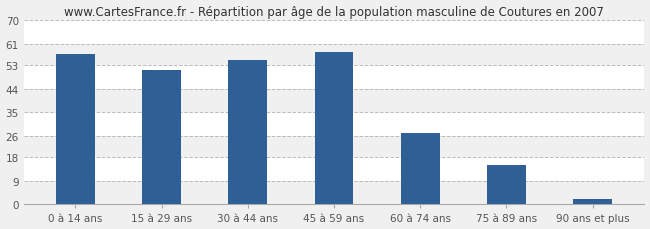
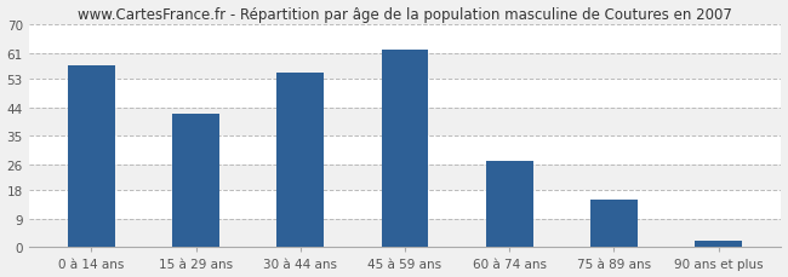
15 à 29 ans: 51 -> 42
45 à 59 ans: 58 -> 62
